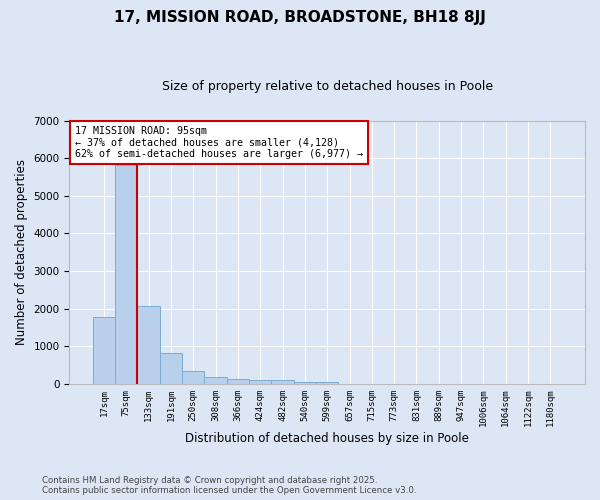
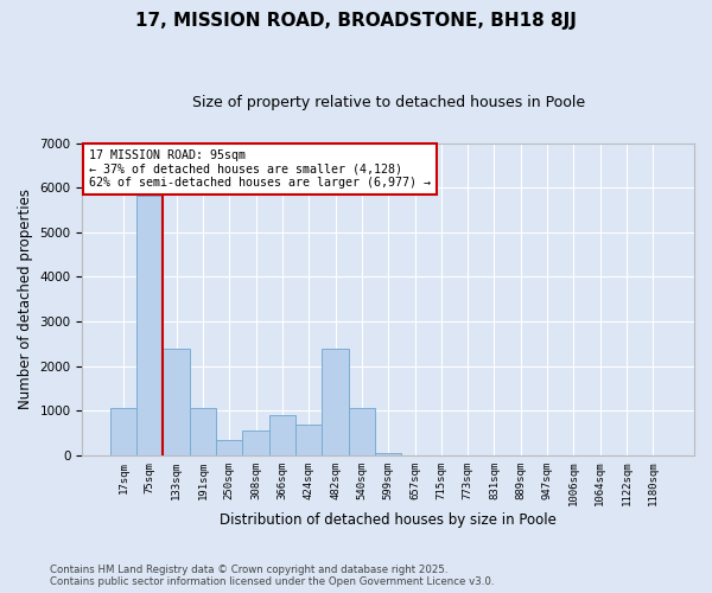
17sqm: 1780 -> 1050
133sqm: 2080 -> 2400
191sqm: 820 -> 1050
308sqm: 190 -> 550
366sqm: 120 -> 900
424sqm: 100 -> 700
482sqm: 100 -> 2400
540sqm: 60 -> 1050
